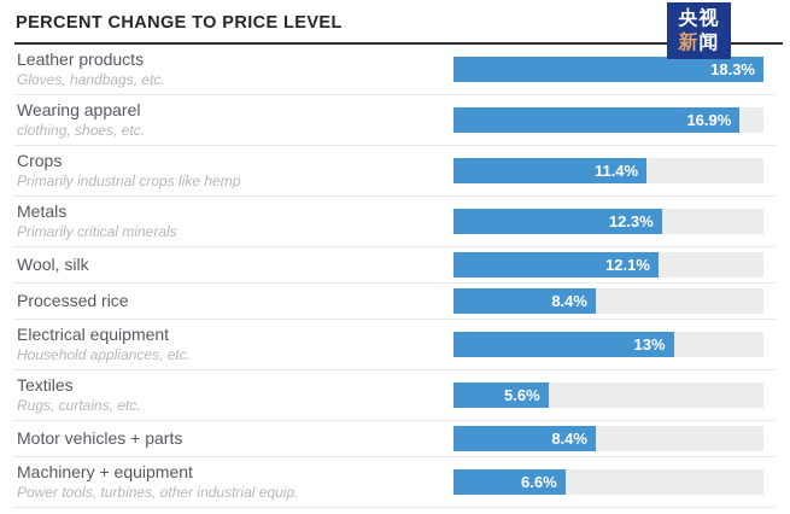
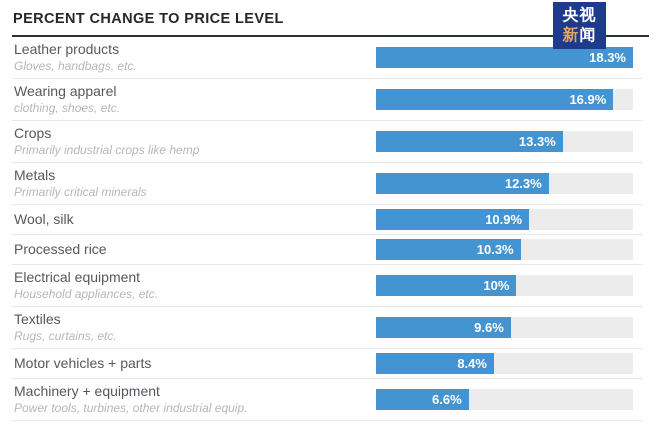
Crops: 11.4% -> 13.3%
Wool, silk: 12.1% -> 10.9%
Processed rice: 8.4% -> 10.3%
Electrical equipment: 13% -> 10%
Textiles: 5.6% -> 9.6%
